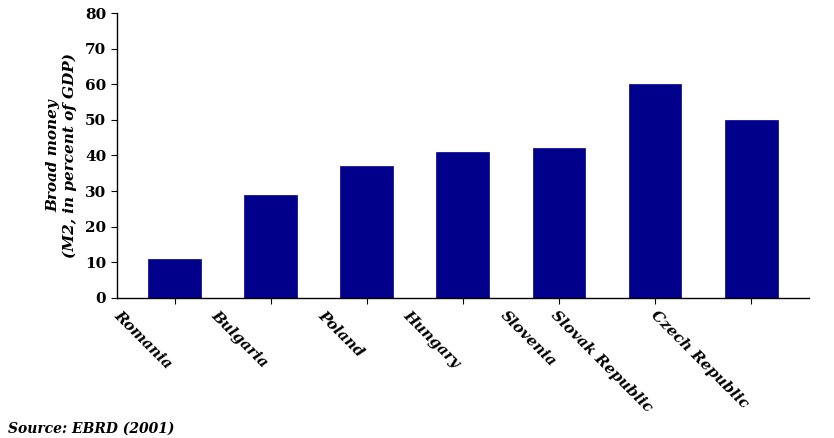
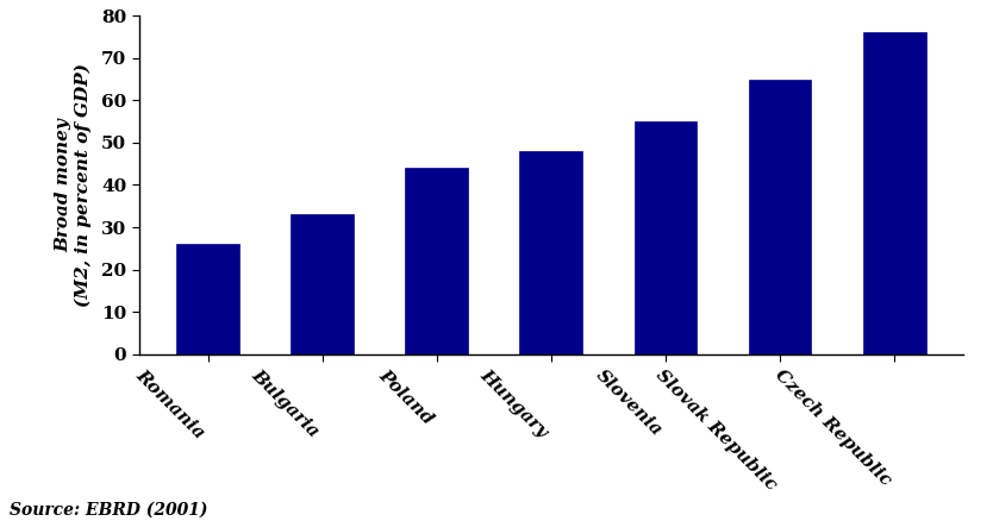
Romania: 11 -> 26
Bulgaria: 29 -> 33
Poland: 37 -> 44
Hungary: 41 -> 48
Slovenia: 42 -> 55
Slovak Republic: 60 -> 65
Czech Republic: 50 -> 76
